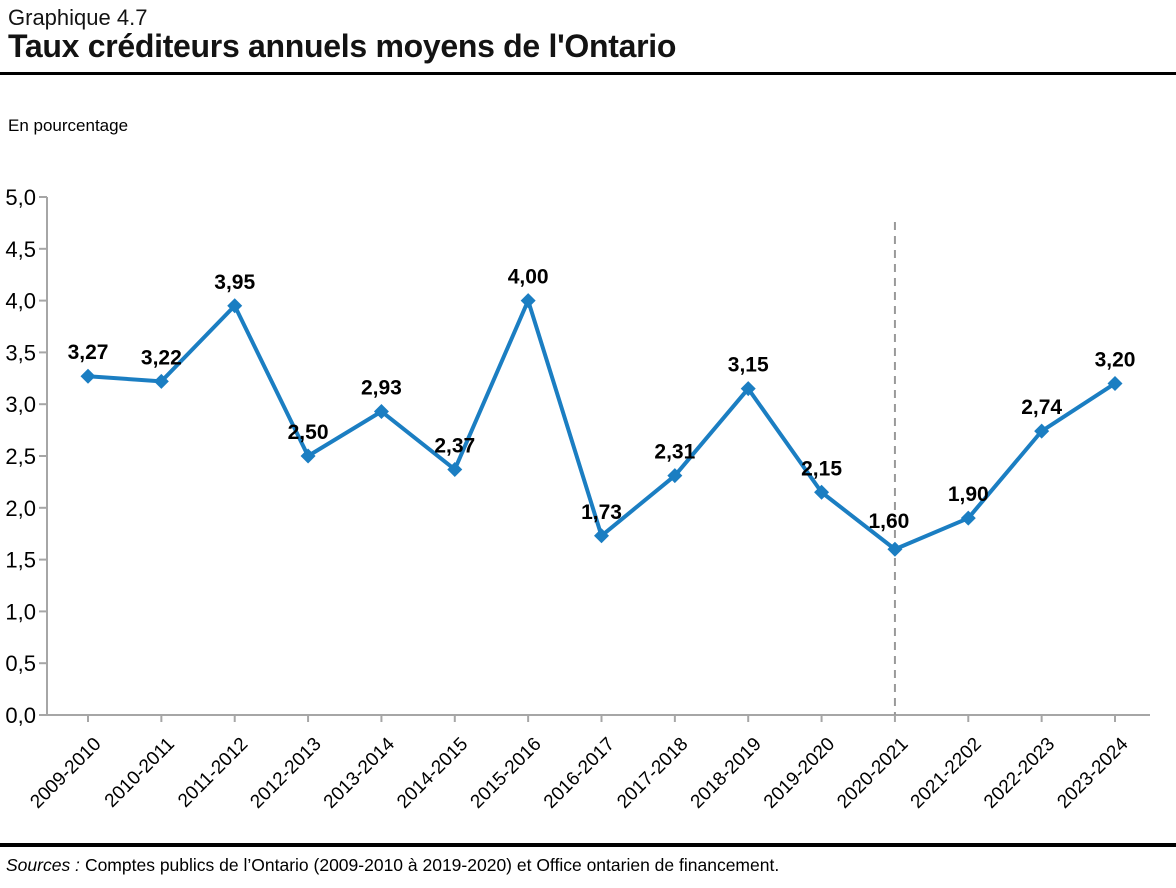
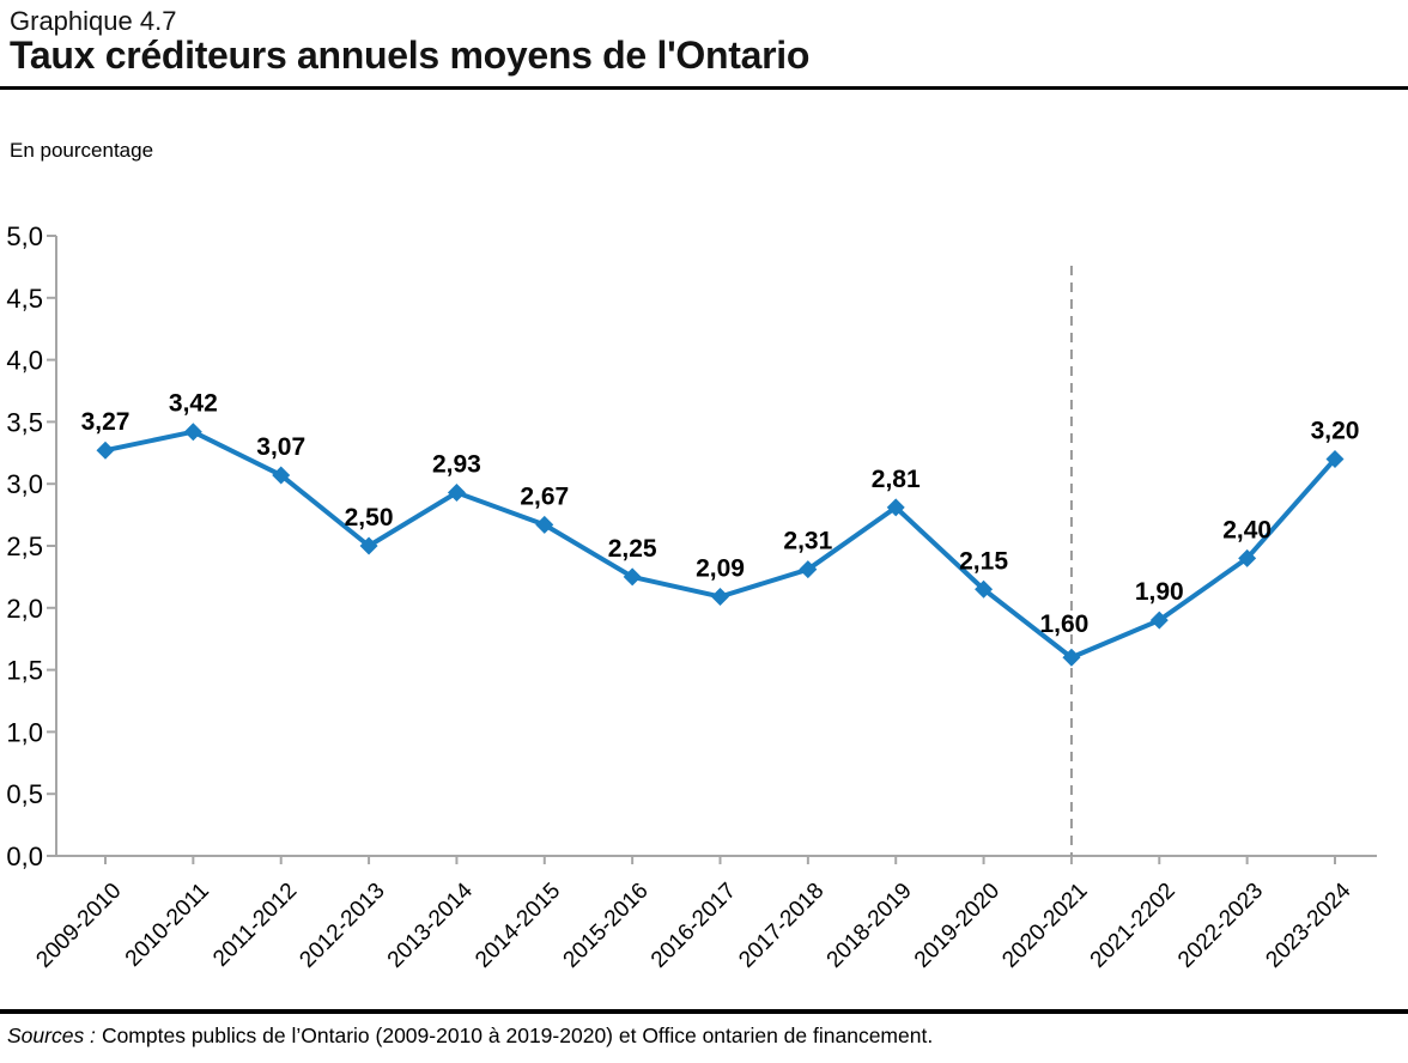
2010-2011: 3,22 -> 3,42
2011-2012: 3,95 -> 3,07
2014-2015: 2,37 -> 2,67
2015-2016: 4,00 -> 2,25
2016-2017: 1,73 -> 2,09
2018-2019: 3,15 -> 2,81
2022-2023: 2,74 -> 2,40
